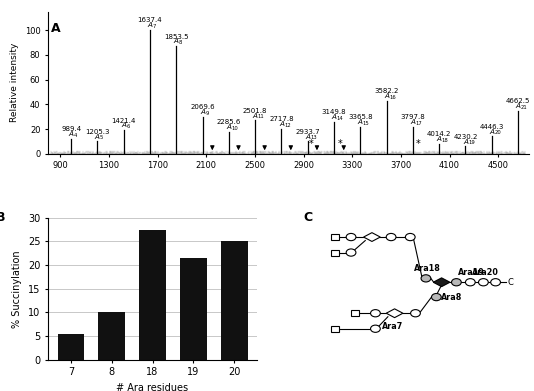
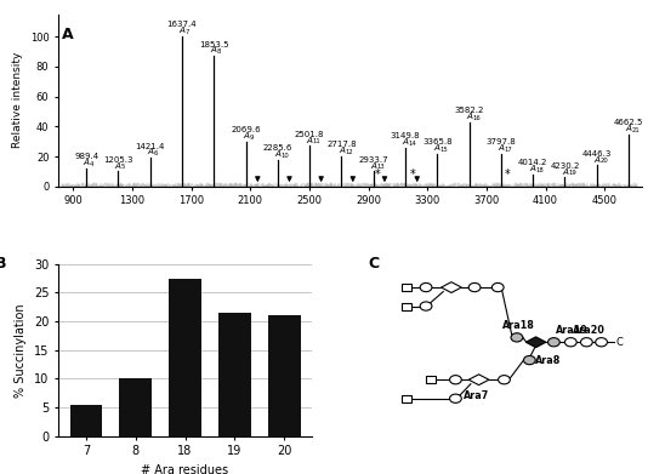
20: 25.0 -> 21.0
